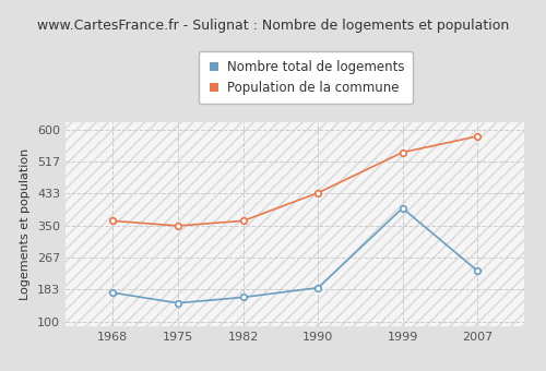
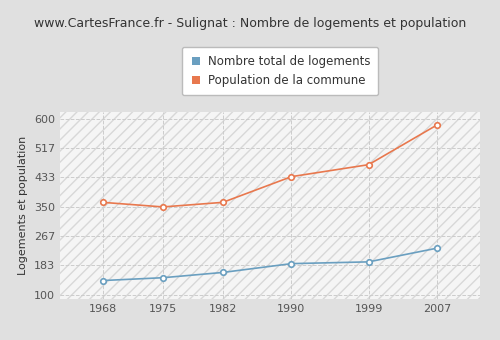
Nombre total de logements/1968: 175 -> 140
Nombre total de logements/1999: 395 -> 193
Population de la commune/1999: 540 -> 469
